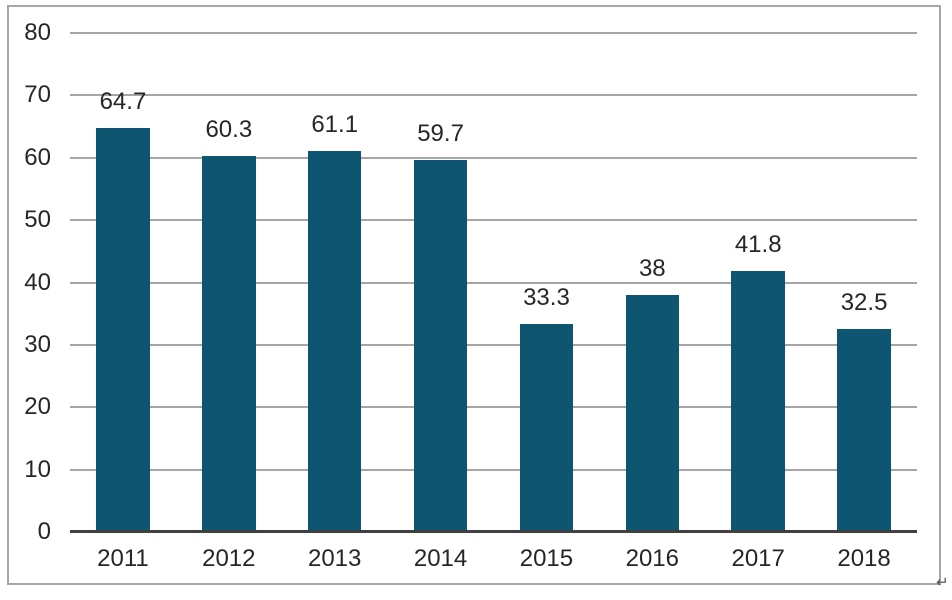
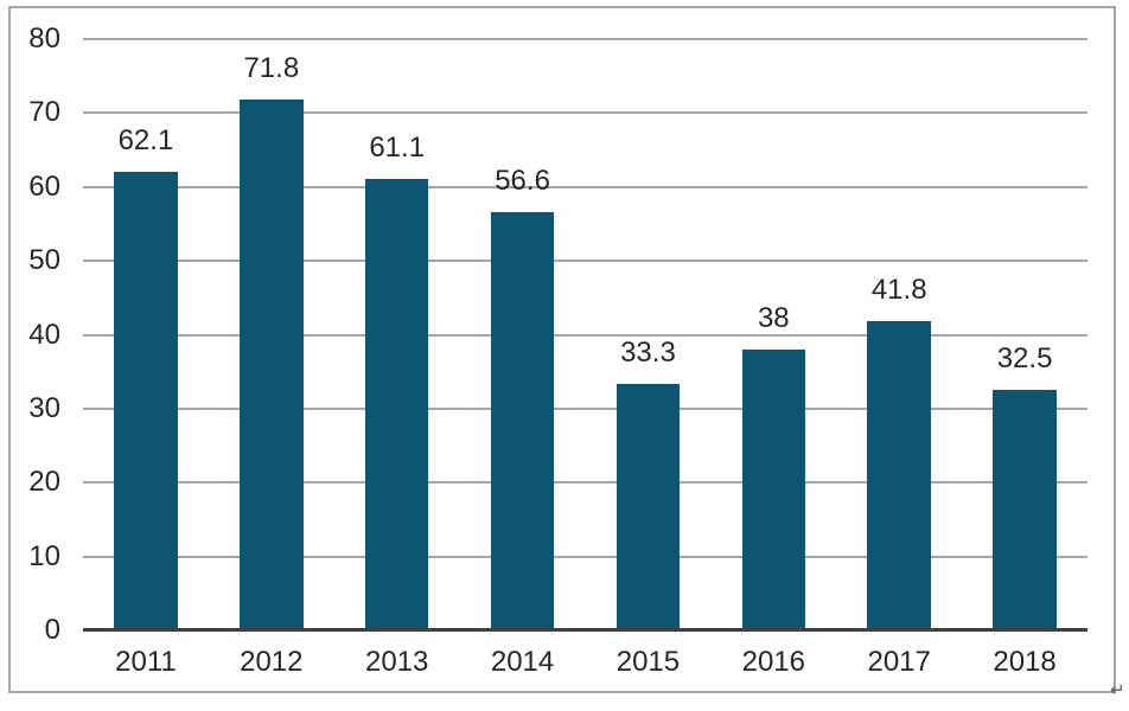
2011: 64.7 -> 62.1
2012: 60.3 -> 71.8
2014: 59.7 -> 56.6
